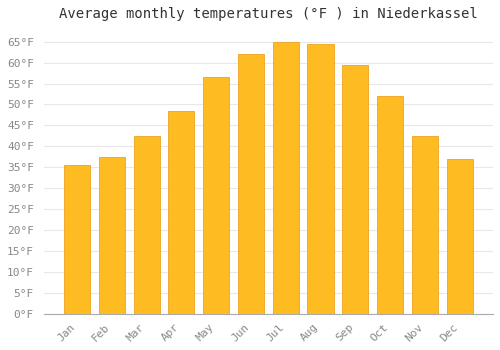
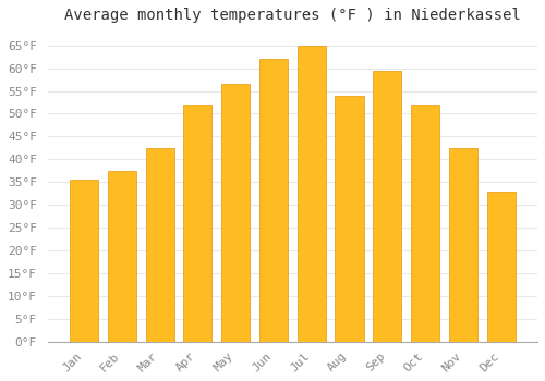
Apr: 48.5°F -> 52.0°F
Aug: 64.5°F -> 54.0°F
Dec: 37.0°F -> 33.0°F
